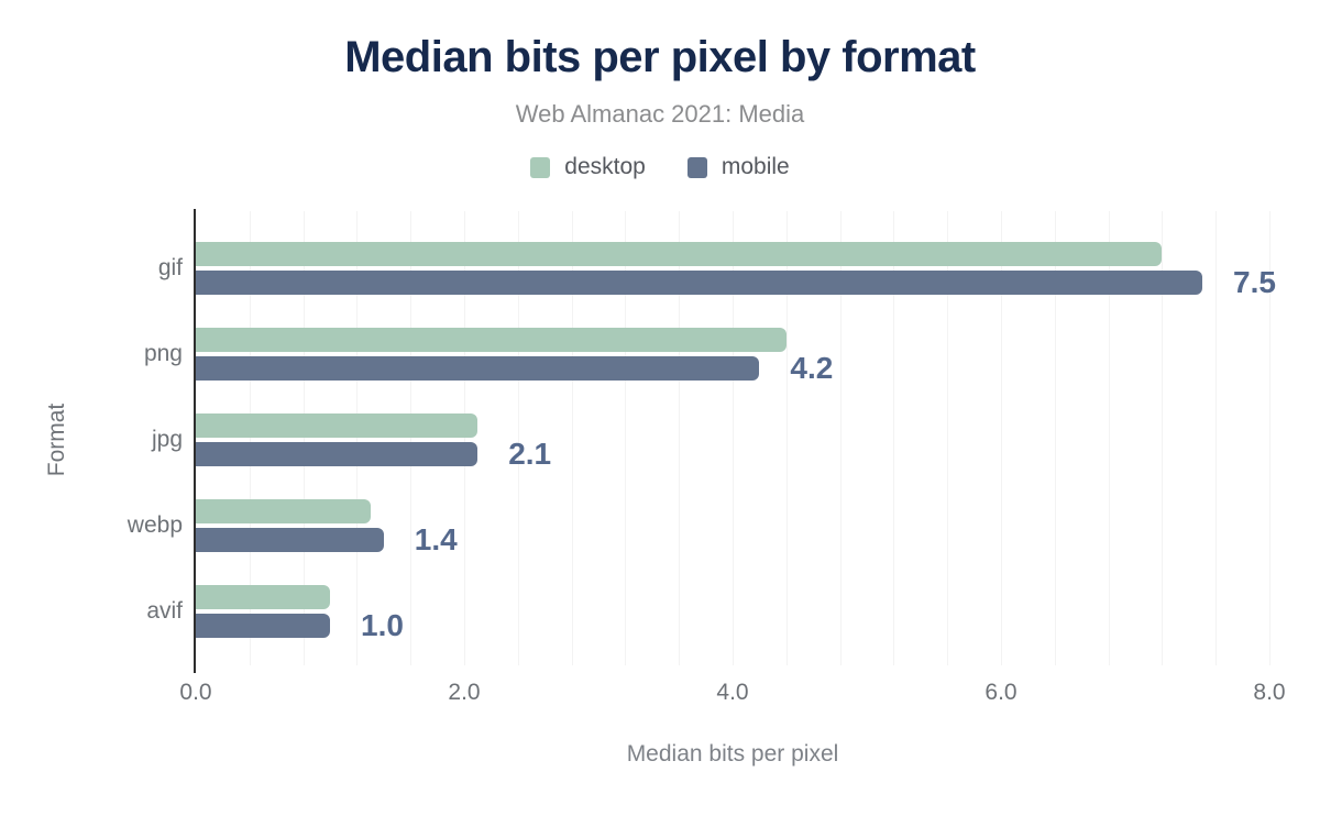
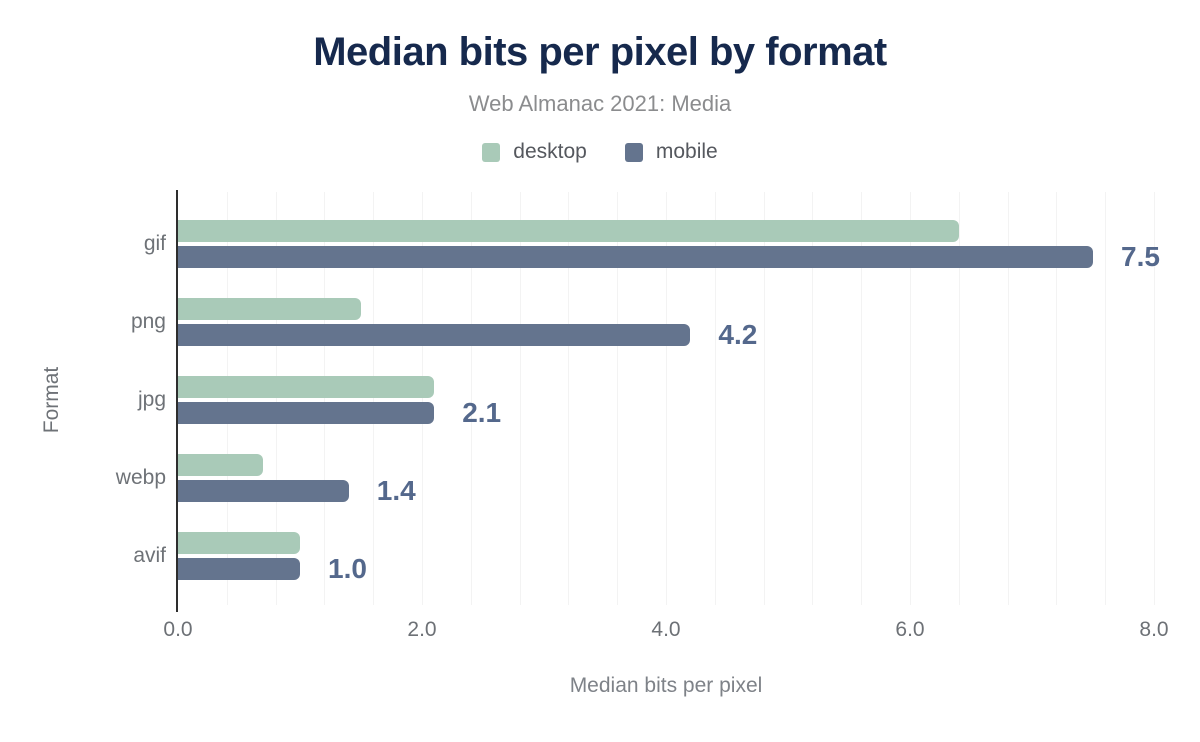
desktop/gif: 7.2 -> 6.4
desktop/png: 4.4 -> 1.5
desktop/webp: 1.3 -> 0.7
